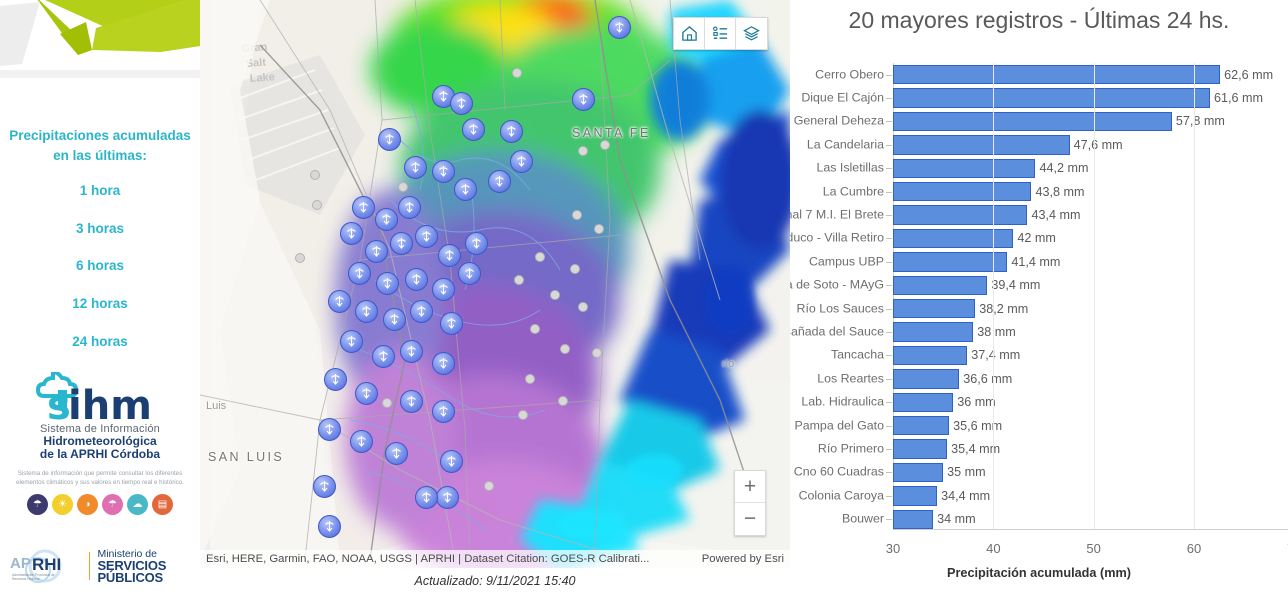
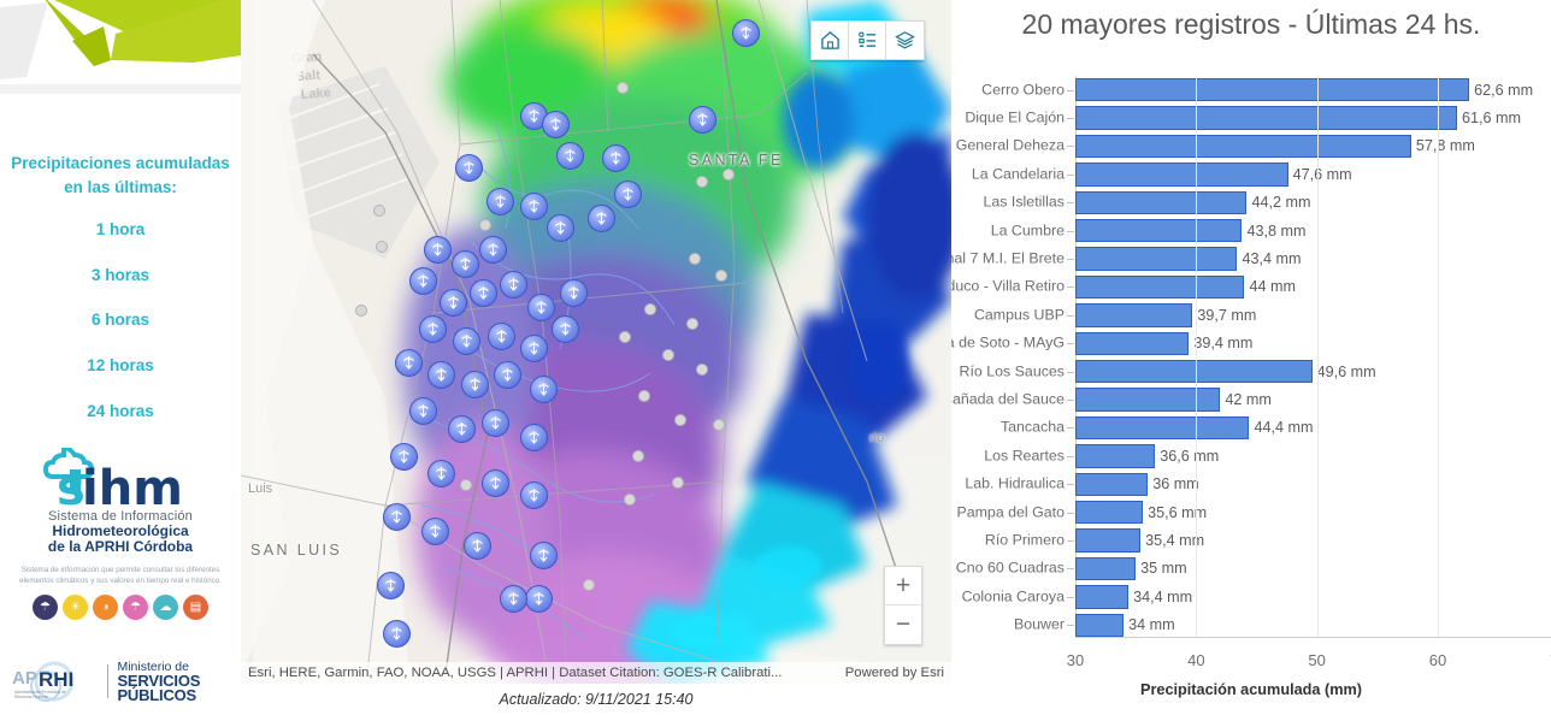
Aproduco - Villa Retiro: 42 -> 44
Campus UBP: 41,4 -> 39,7
Río Los Sauces: 38,2 -> 49,6
Cañada del Sauce: 38 -> 42
Tancacha: 37,4 -> 44,4
